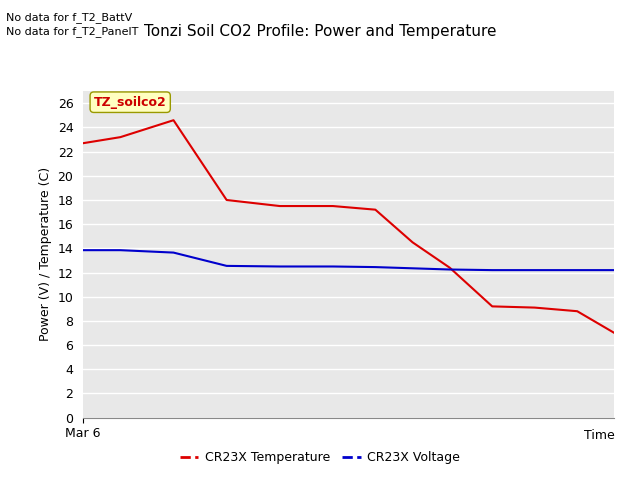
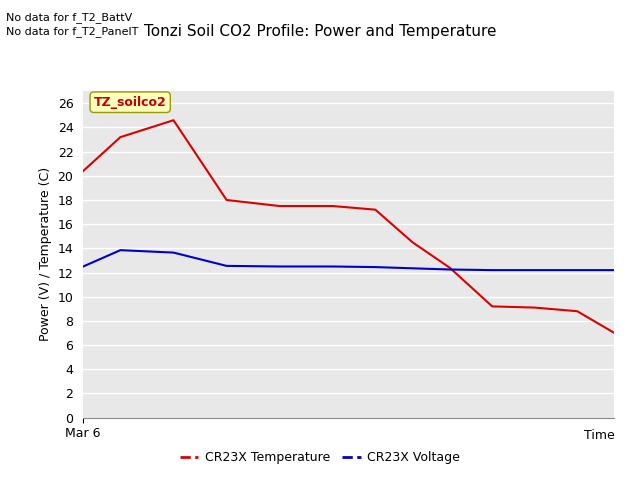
CR23X Temperature/Mar 6: 22.7 -> 20.4
CR23X Voltage/Mar 6: 13.8 -> 12.5
